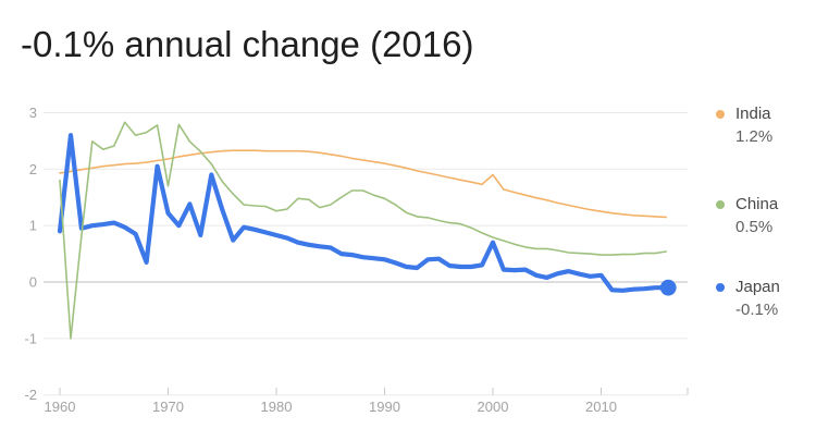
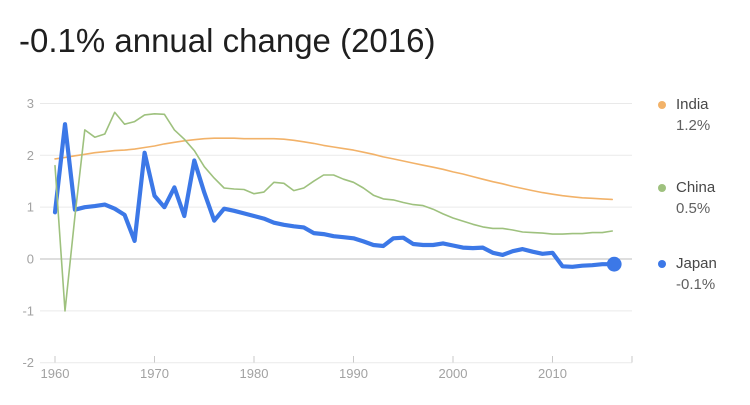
China/1970: 1.7 -> 2.8
India/2000: 1.9 -> 1.7
Japan/2000: 0.7 -> 0.3
